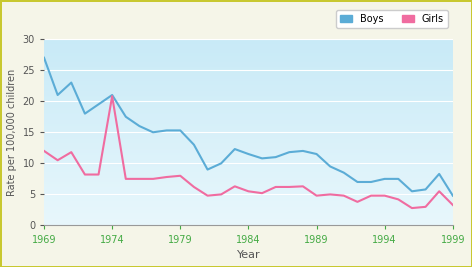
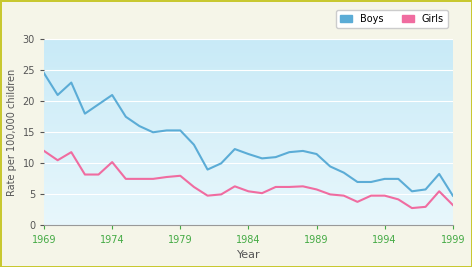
Boys/1969: 27.0 -> 24.5
Girls/1974: 20.8 -> 10.2
Girls/1989: 4.8 -> 5.8
